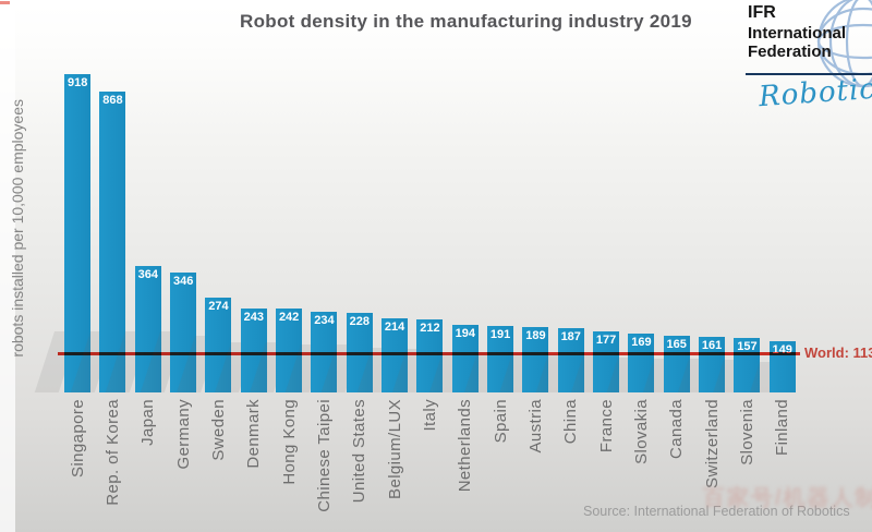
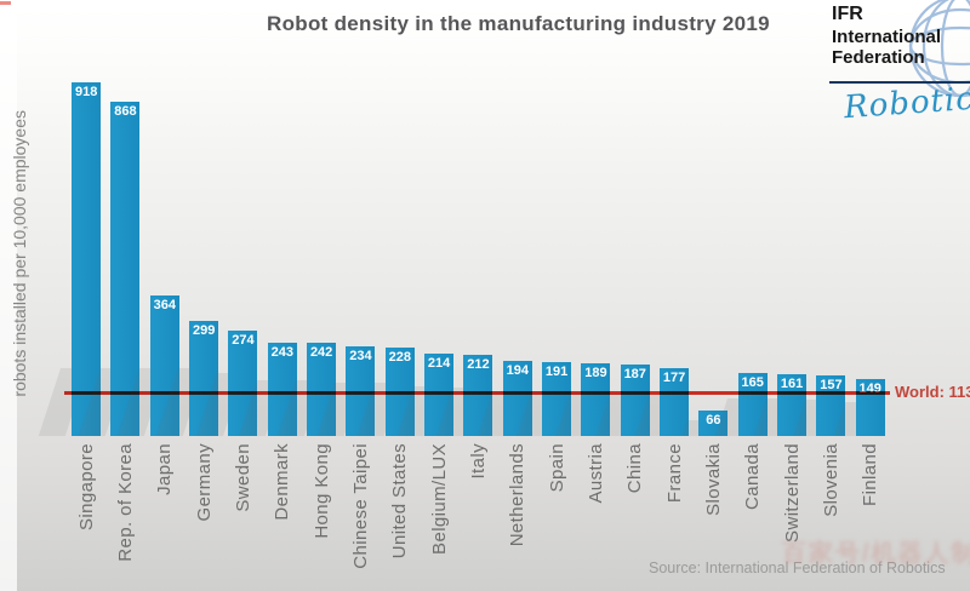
Germany: 346 -> 299
Slovakia: 169 -> 66
